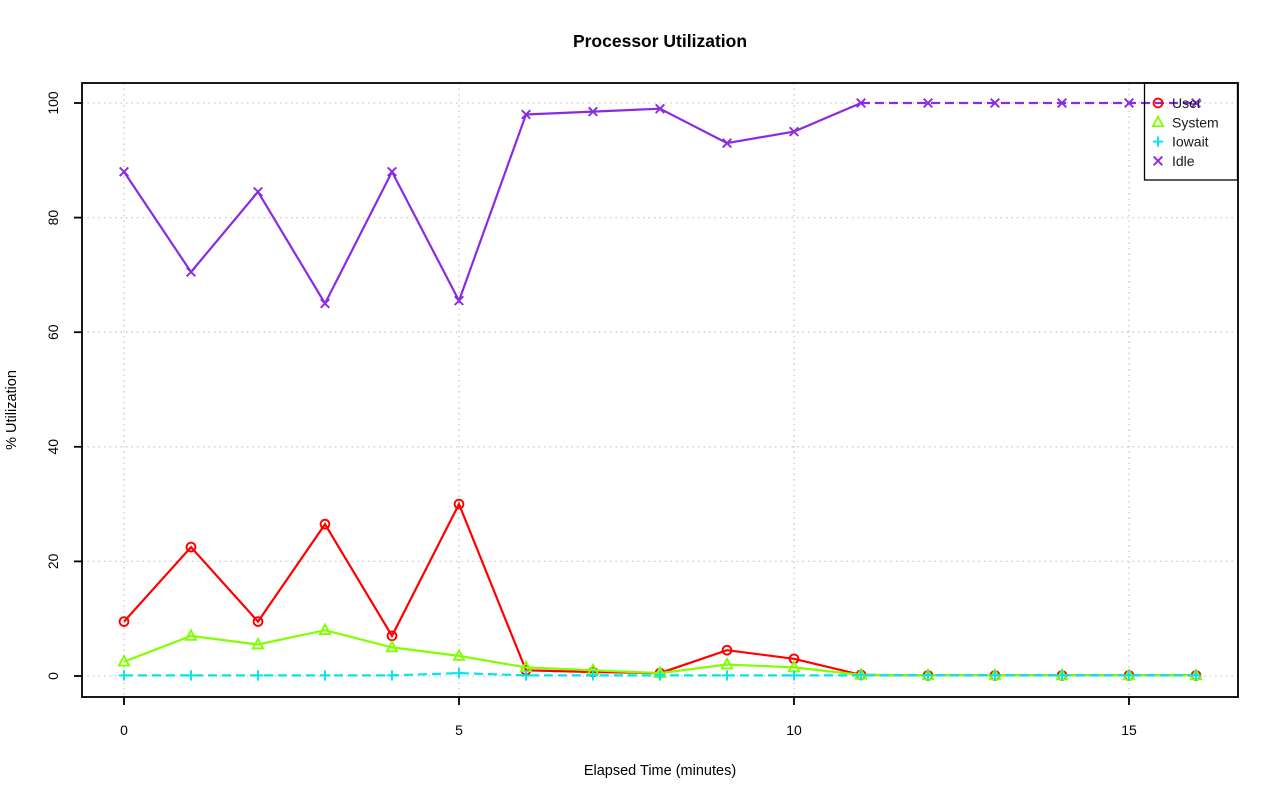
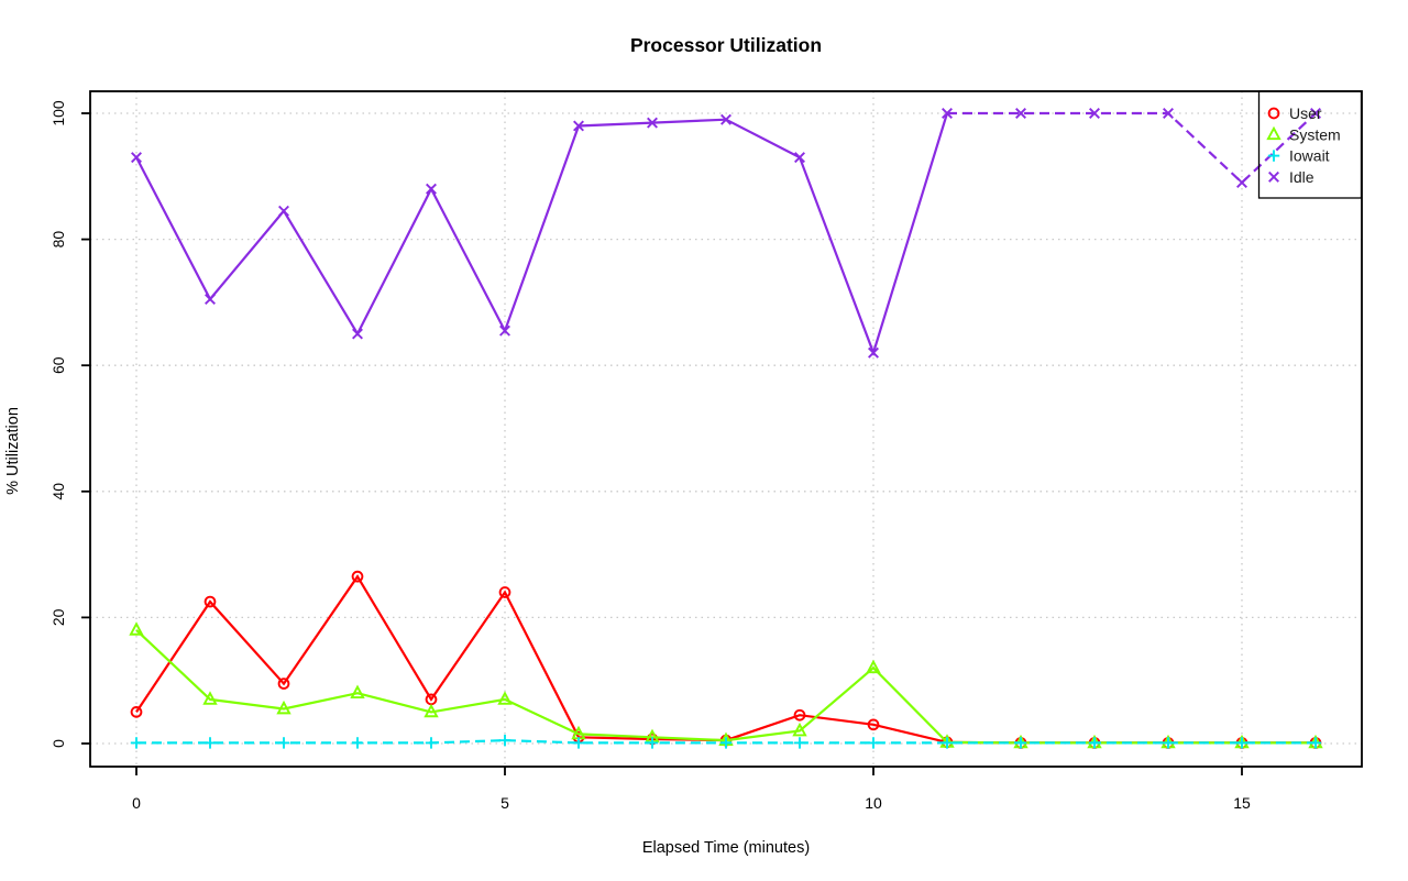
User/0: 10 -> 5
System/0: 2 -> 18
Idle/0: 88 -> 93
User/5: 30 -> 24
System/5: 4 -> 7
System/10: 2 -> 12
Idle/10: 95 -> 62
Idle/15: 100 -> 89
